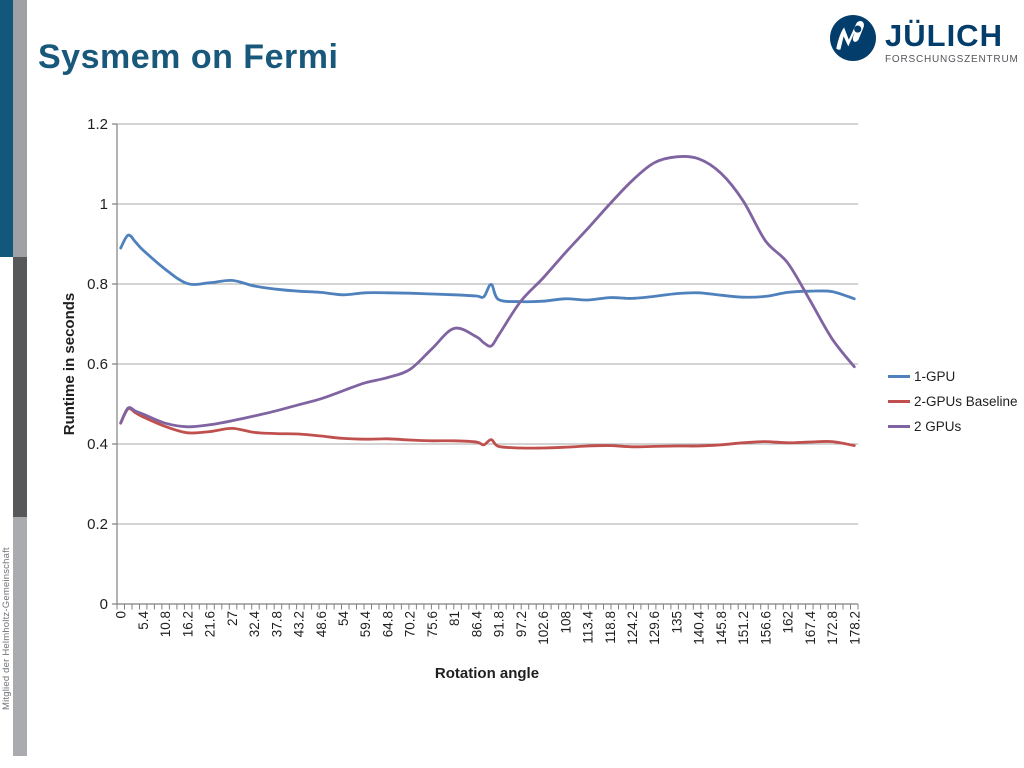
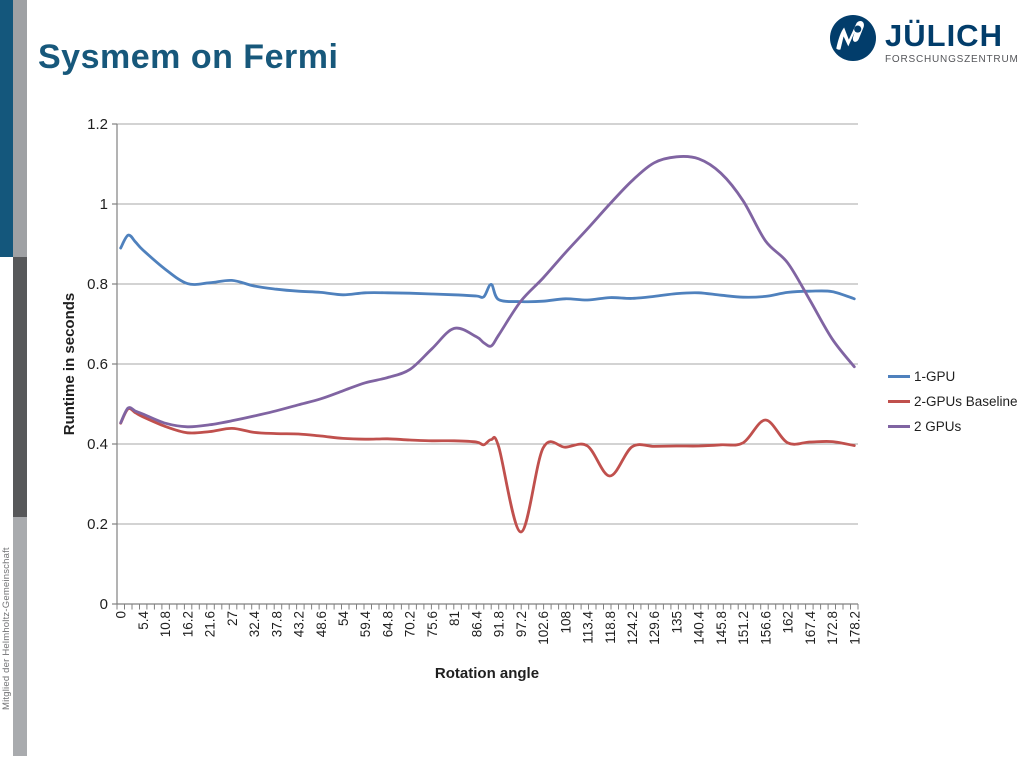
2-GPUs Baseline/97.2: 0.39 -> 0.18
2-GPUs Baseline/118.8: 0.40 -> 0.32
2-GPUs Baseline/156.6: 0.41 -> 0.46
